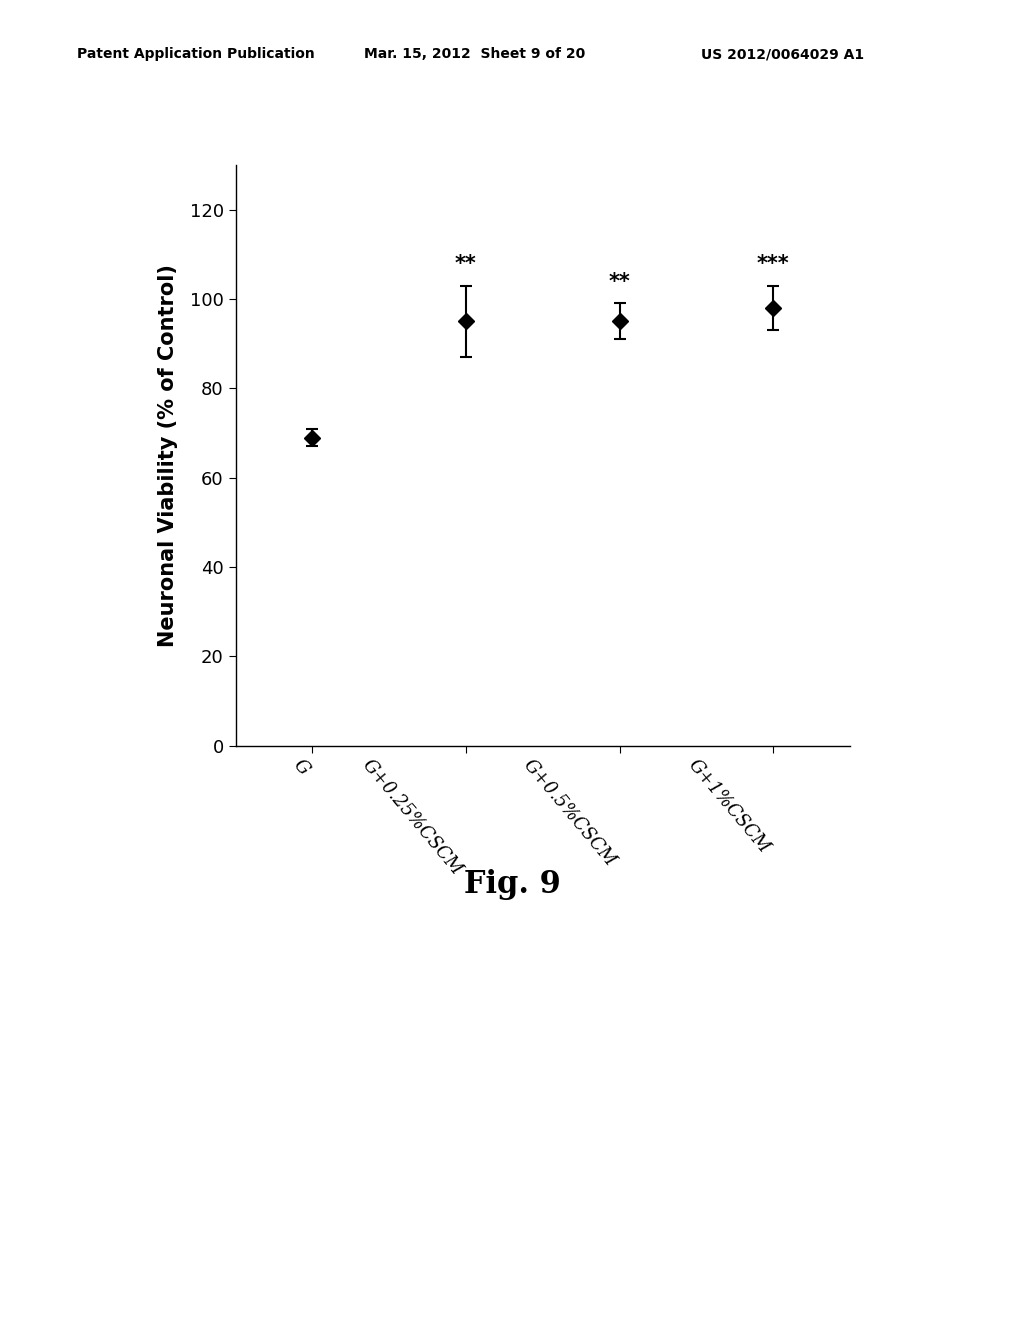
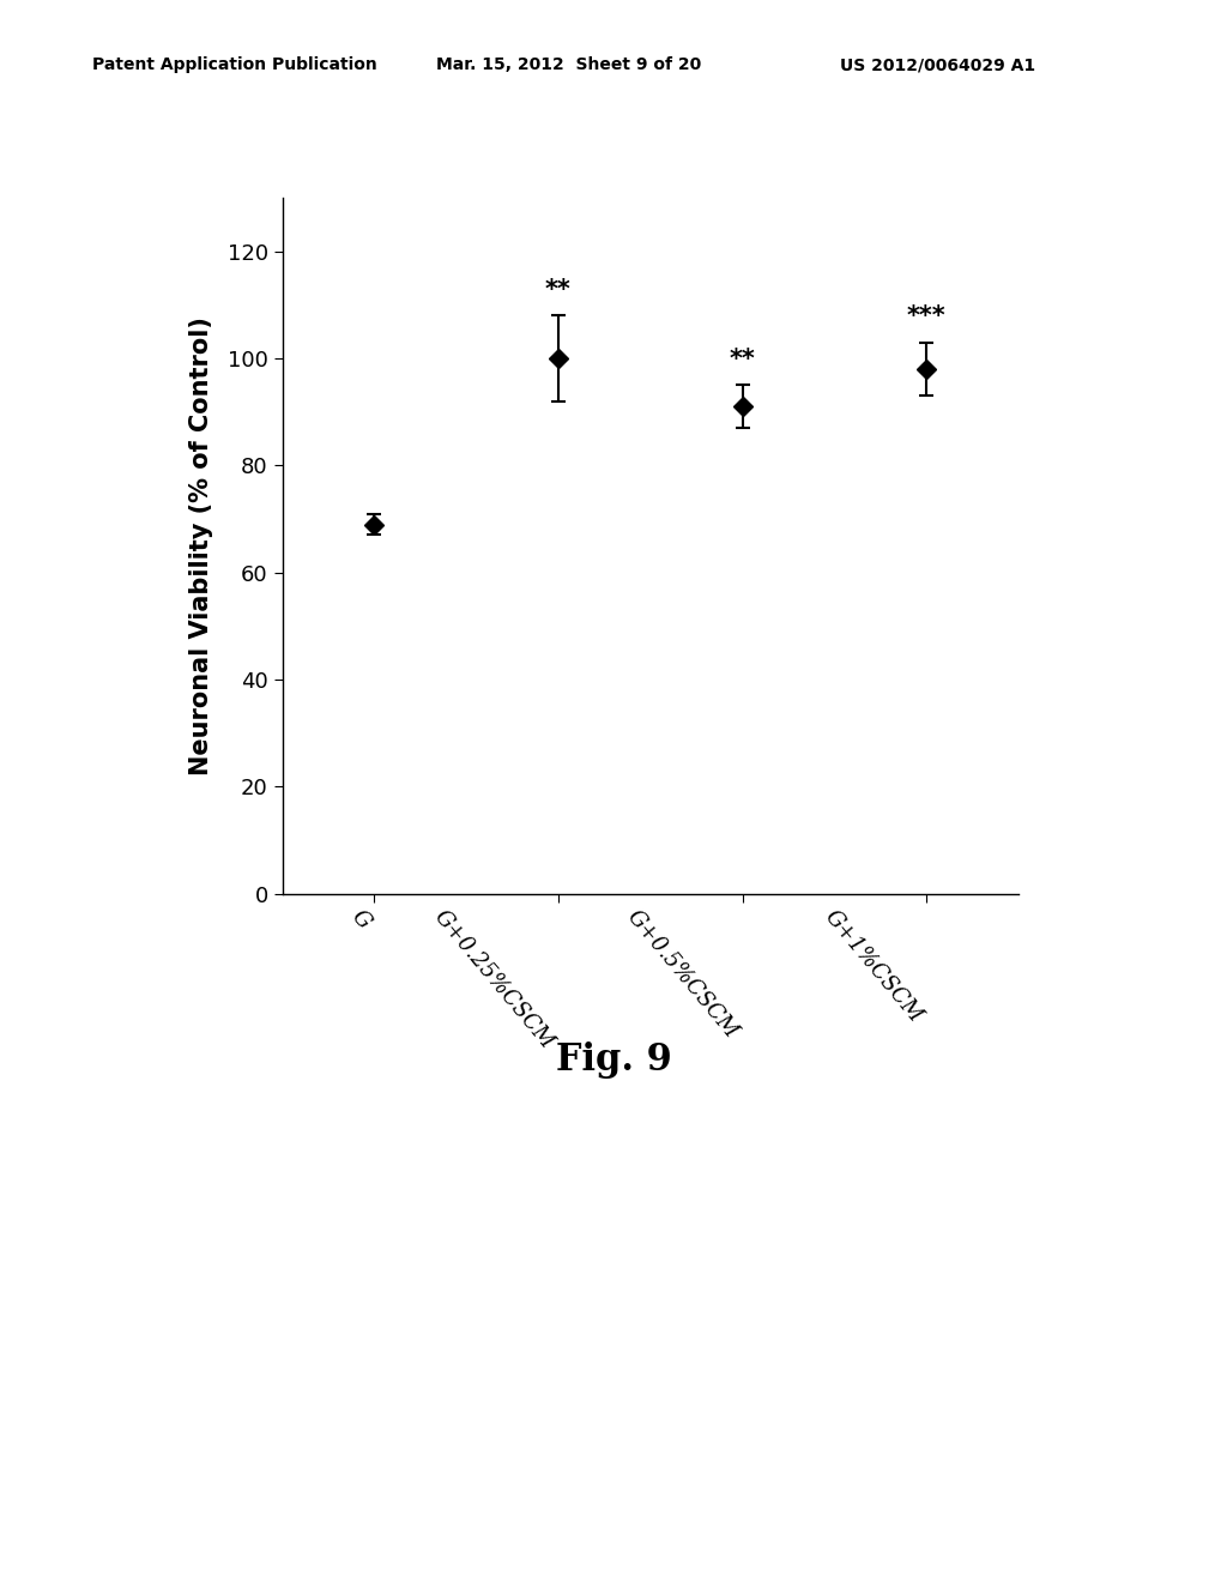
G+0.25%CSCM: 95 -> 100
G+0.5%CSCM: 95 -> 91
